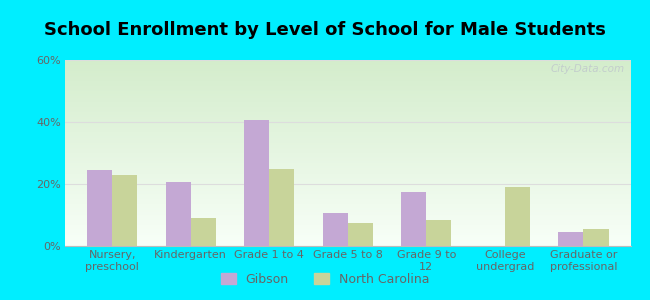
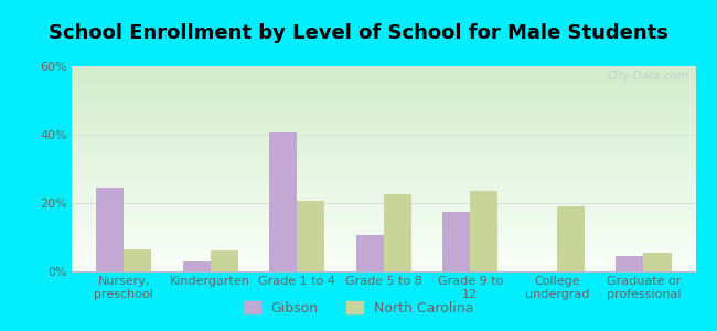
North Carolina/Nursery, preschool: 23.0% -> 6.5%
Gibson/Kindergarten: 20.5% -> 3.0%
North Carolina/Kindergarten: 9.0% -> 6.0%
North Carolina/Grade 1 to 4: 25.0% -> 20.5%
North Carolina/Grade 5 to 8: 7.5% -> 22.5%
North Carolina/Grade 9 to 12: 8.5% -> 23.5%
